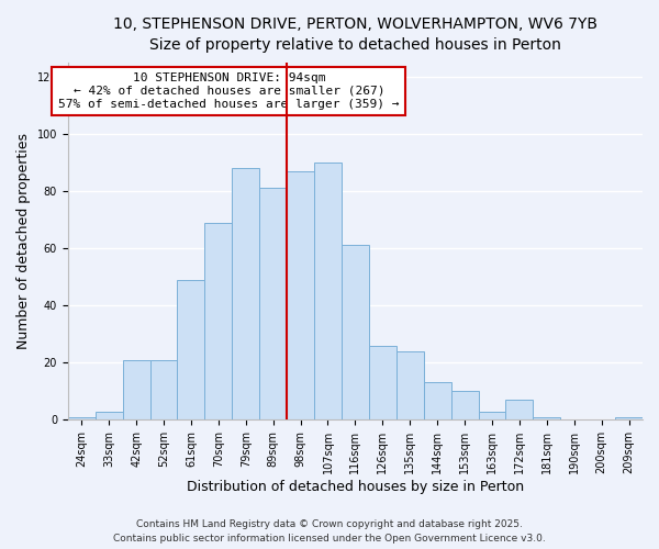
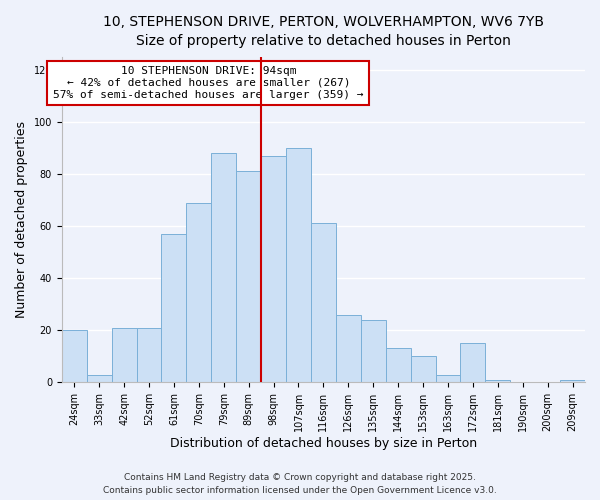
24sqm: 1 -> 20
61sqm: 49 -> 57
172sqm: 7 -> 15
